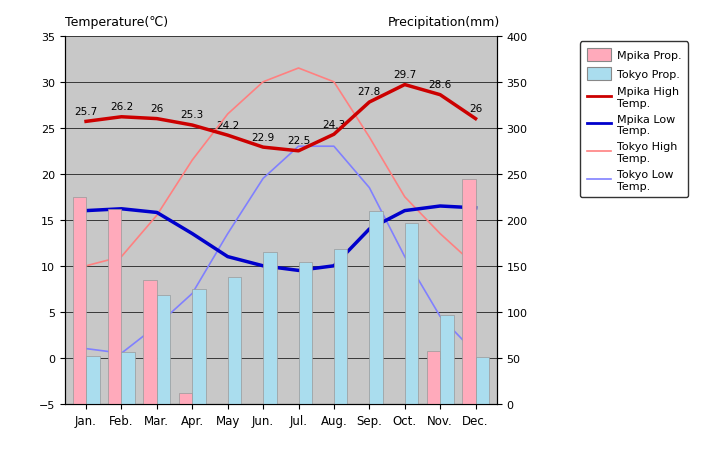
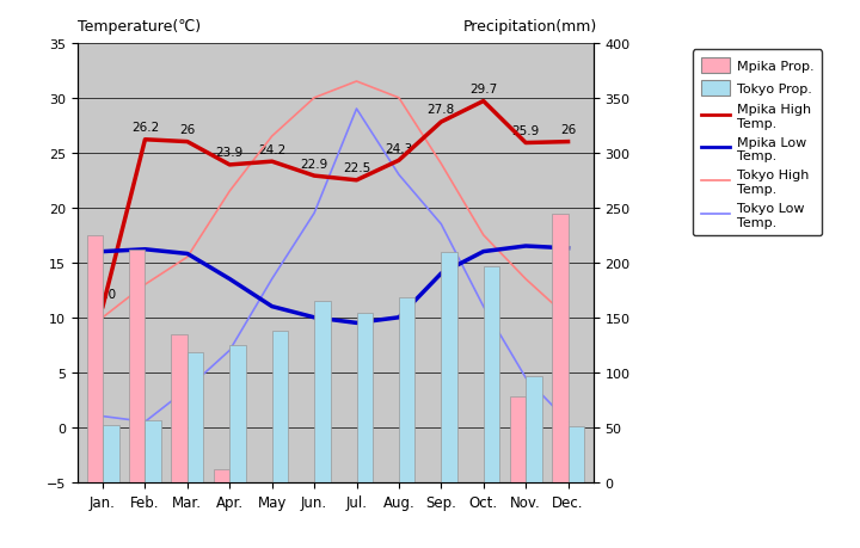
Mpika High Temp./Jan.: 25.7 -> 11.0
Tokyo High Temp./Feb.: 11.0 -> 13.0
Mpika High Temp./Apr.: 25.3 -> 23.9
Tokyo Low Temp./Jul.: 23.0 -> 29.0
Mpika Prop./Nov.: 57 -> 78
Mpika High Temp./Nov.: 28.6 -> 25.9
